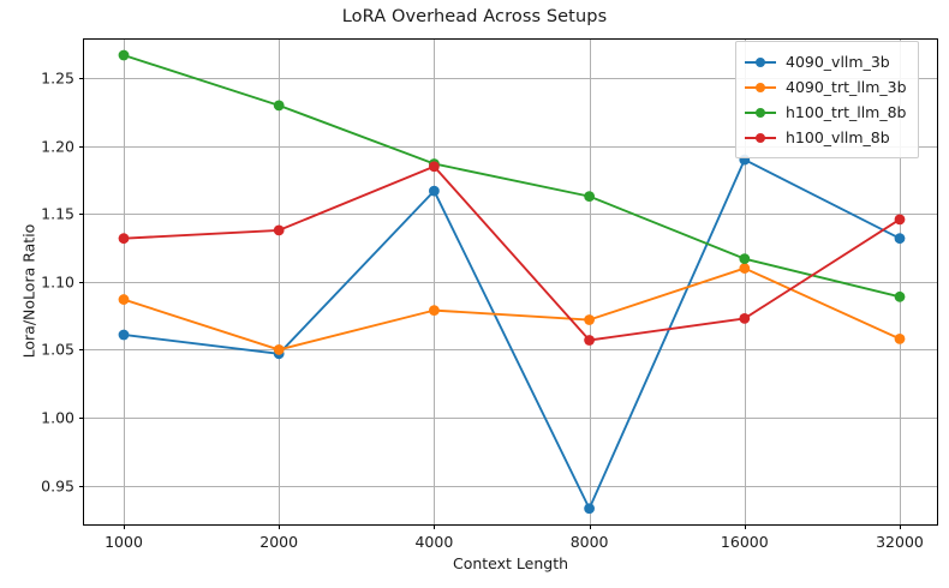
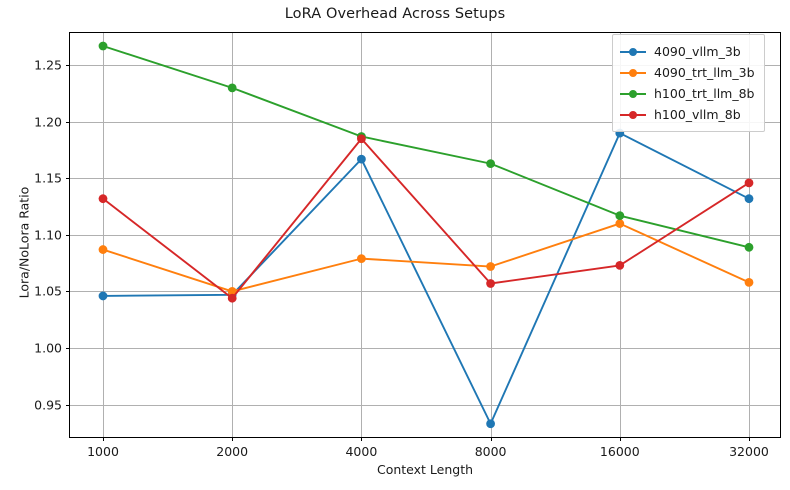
4090_vllm_3b/1000: 1.061 -> 1.046
h100_vllm_8b/2000: 1.138 -> 1.044
